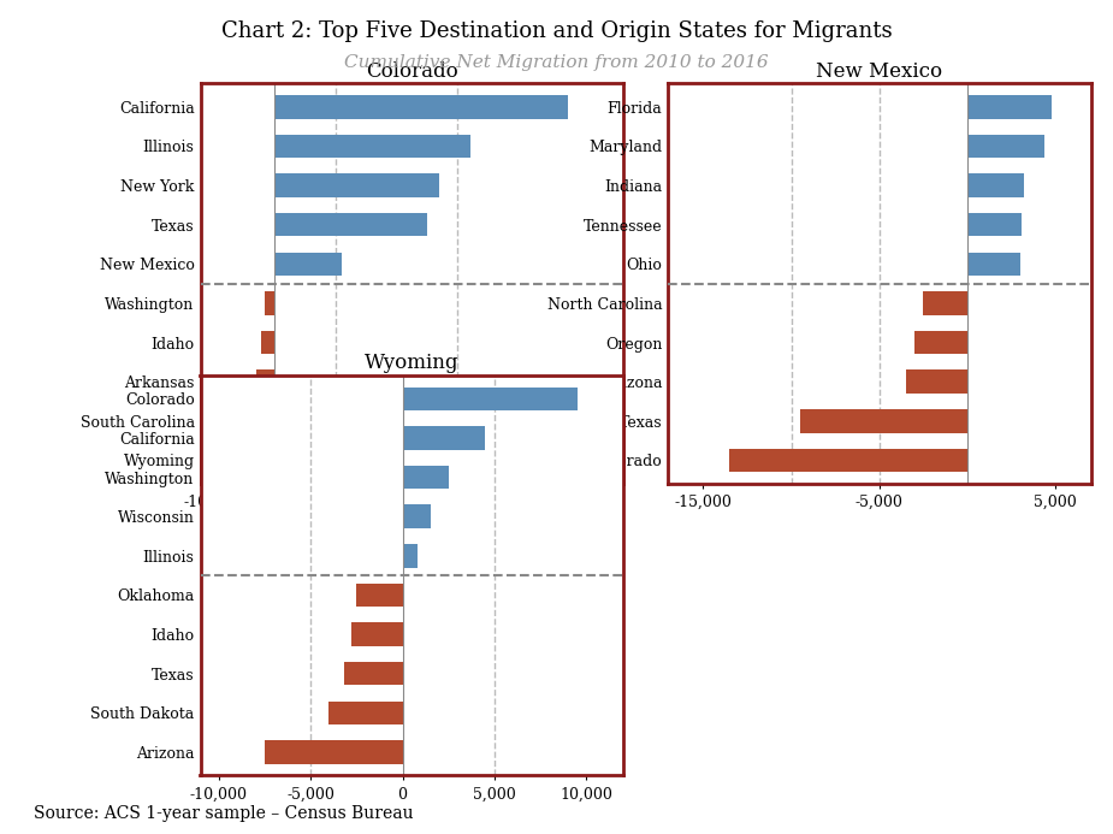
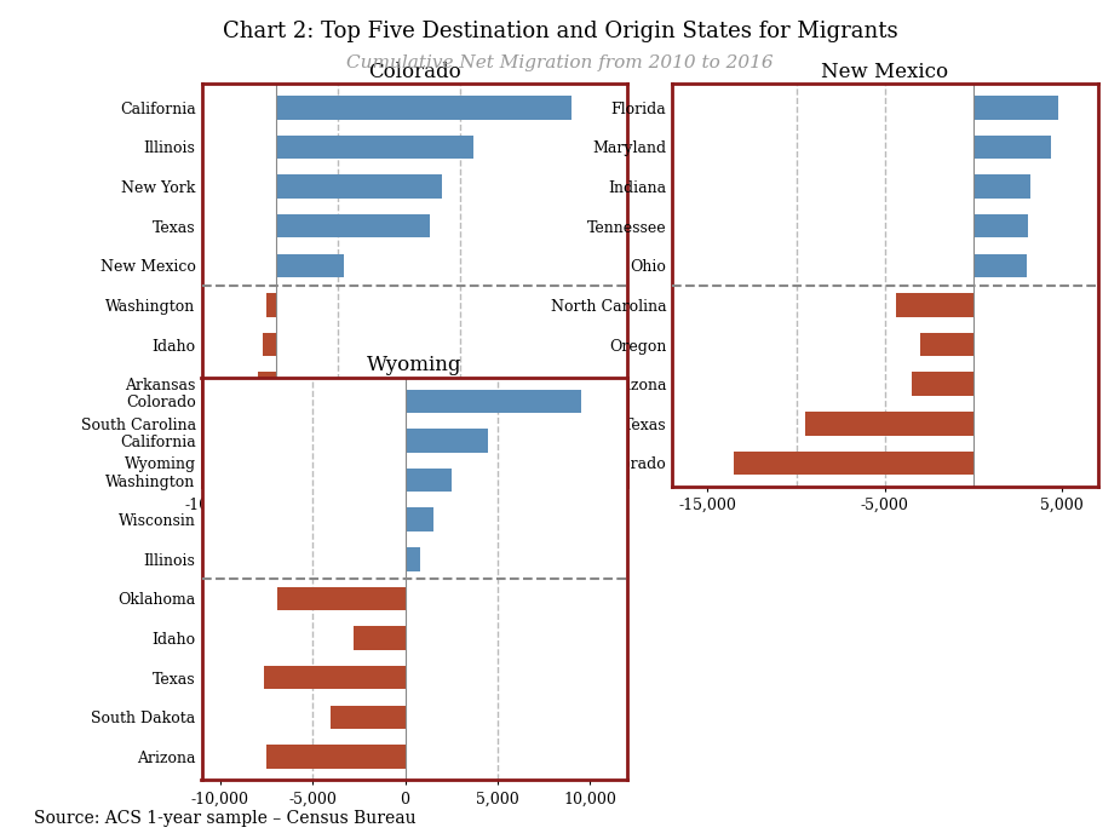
New Mexico/North Carolina: -2,500 -> -4,400
Wyoming/Oklahoma: -2,500 -> -6,900
Wyoming/Texas: -3,200 -> -7,600
